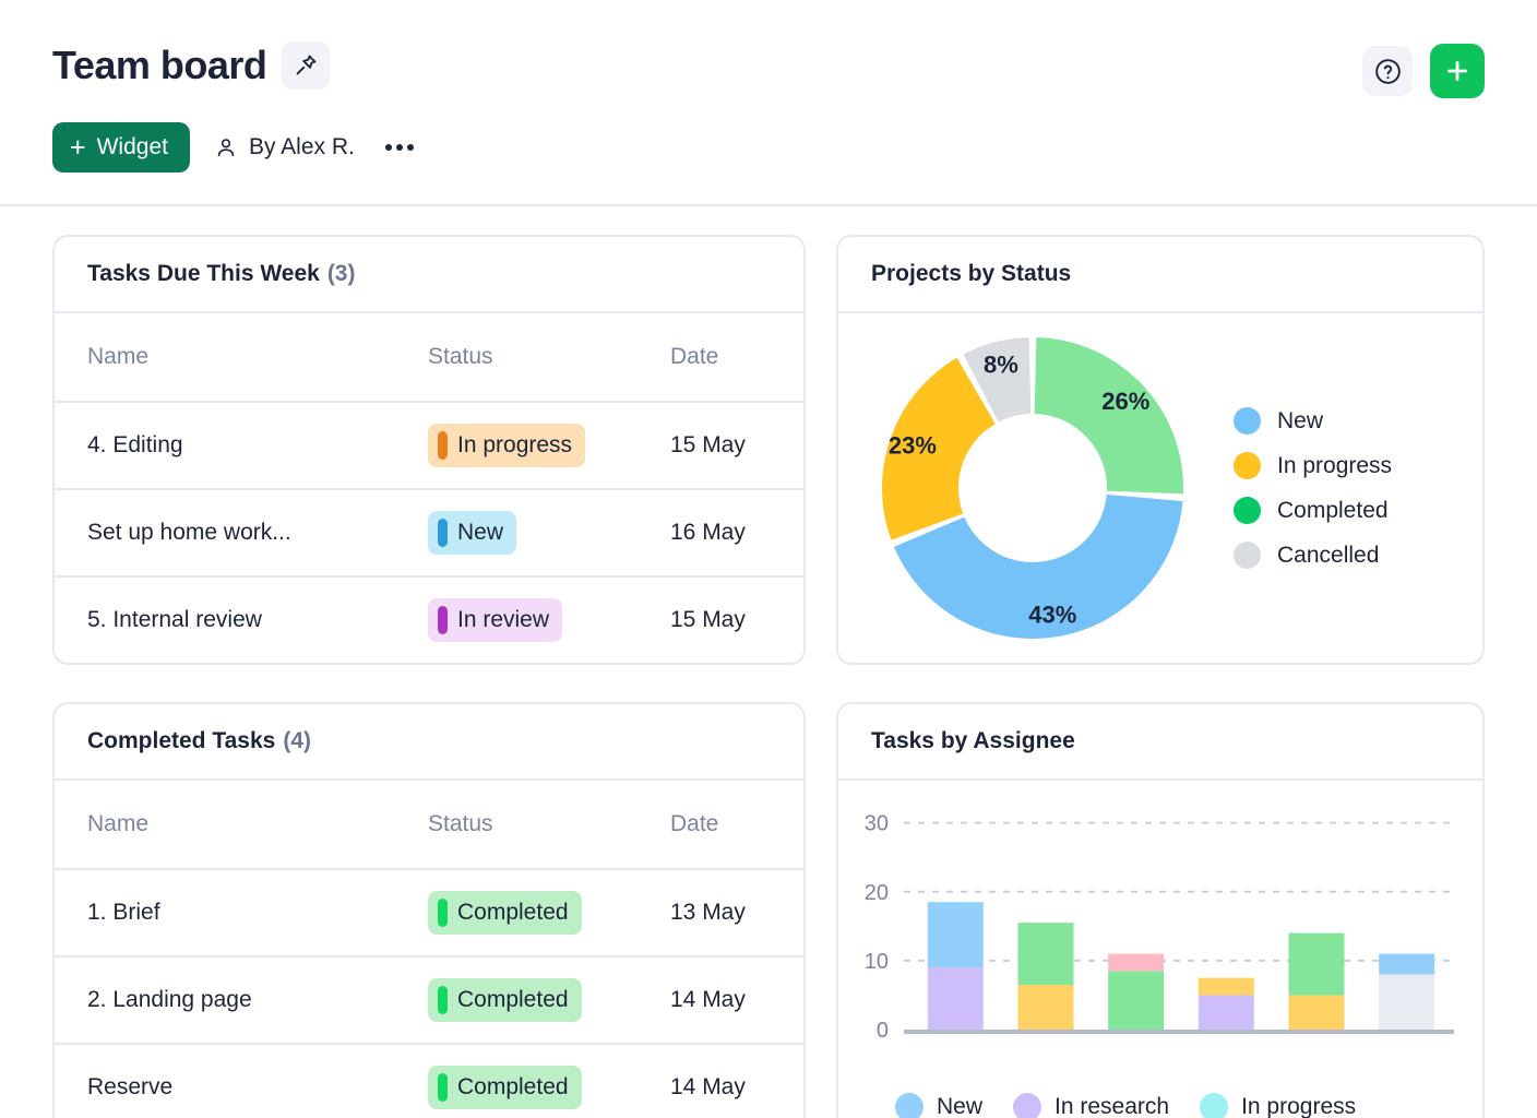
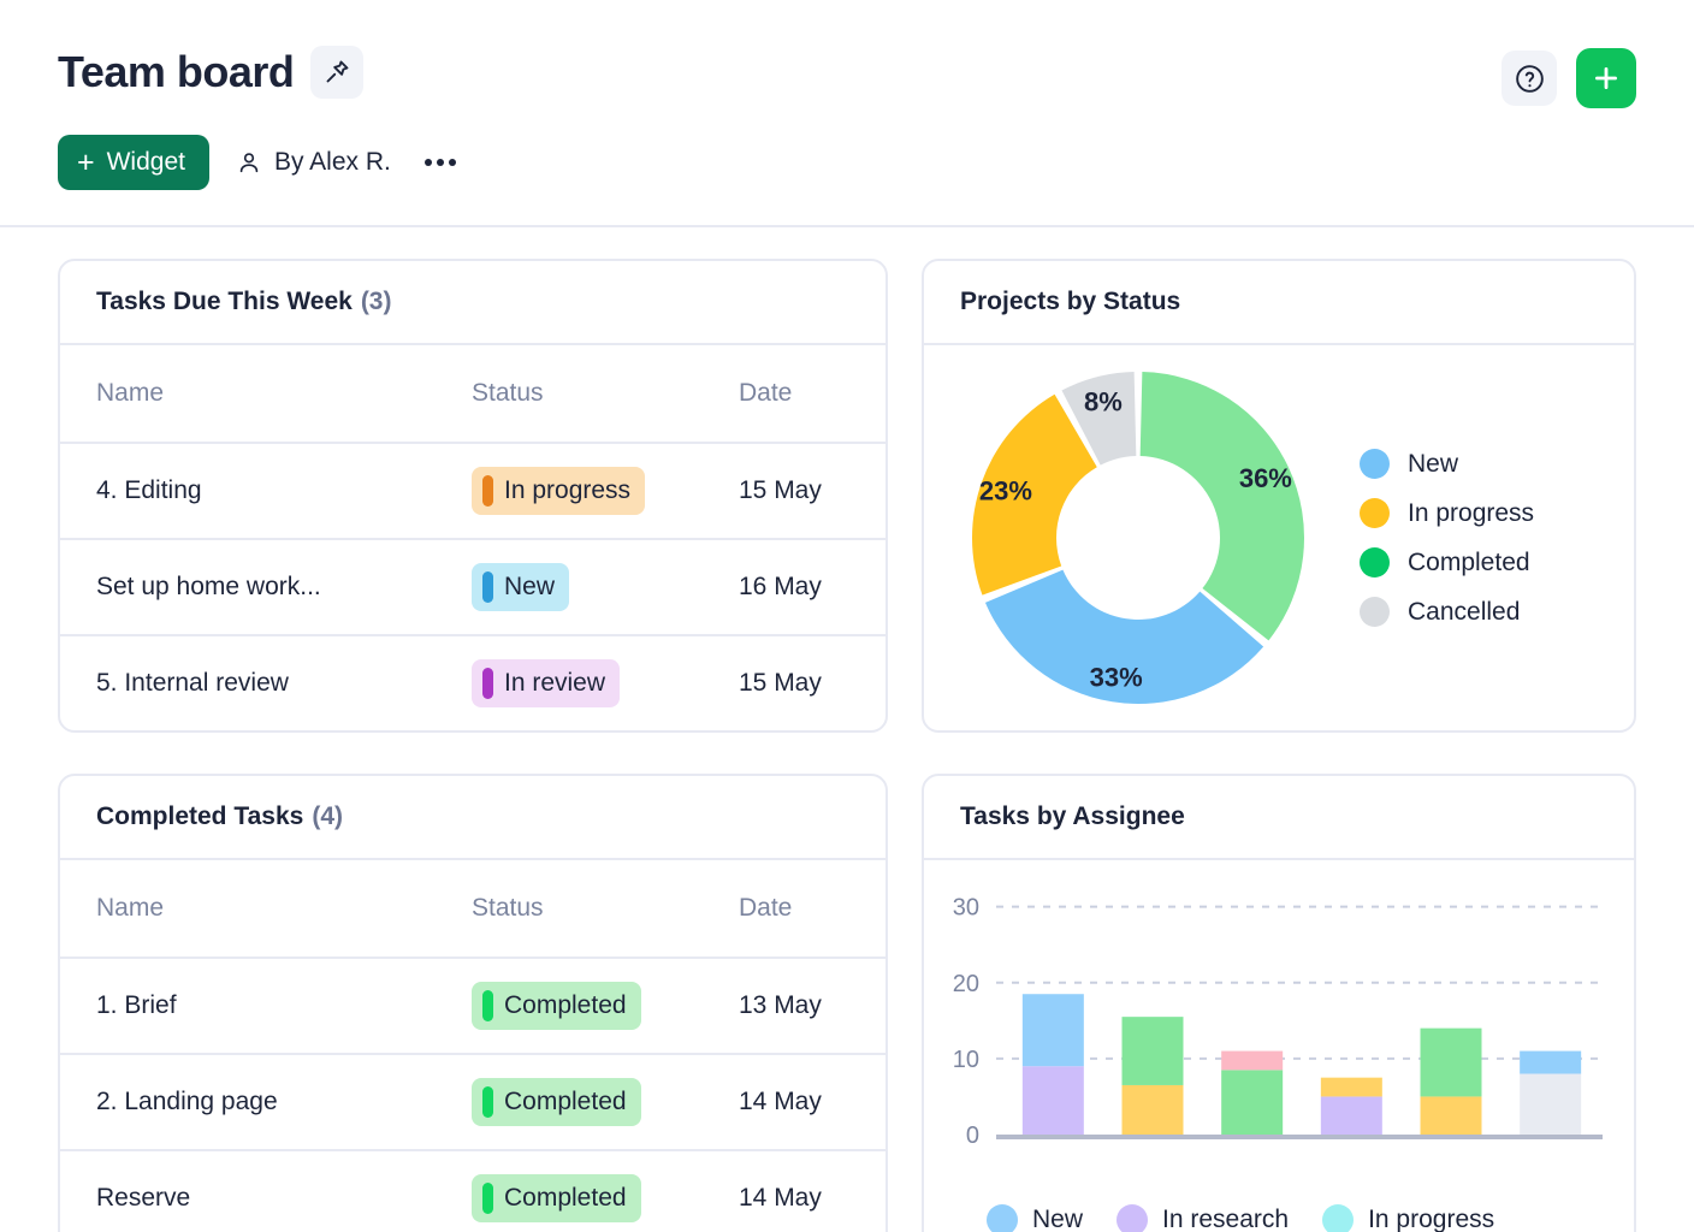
Projects by Status/Completed: 26% -> 36%
Projects by Status/New: 43% -> 33%
